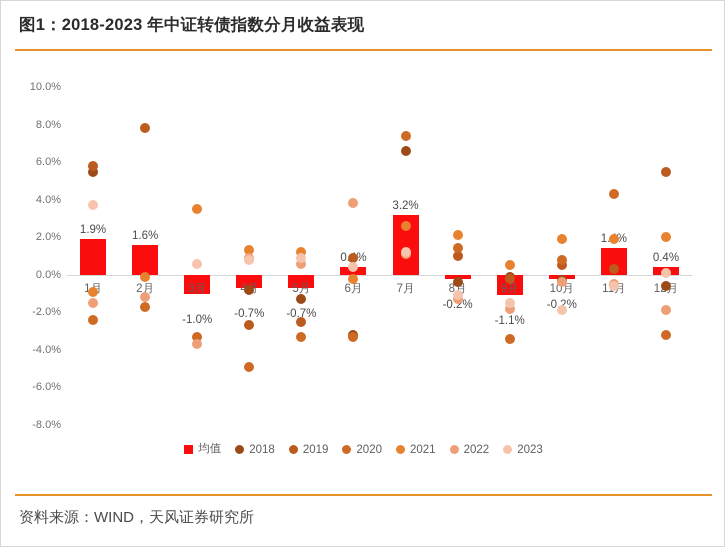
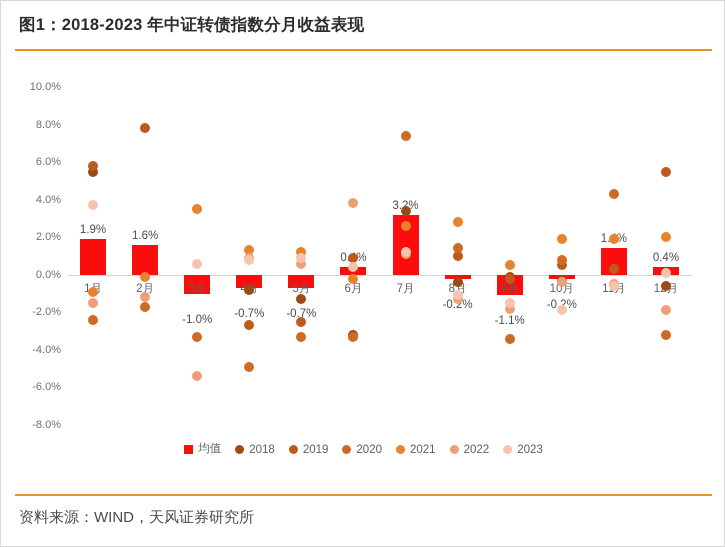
2022/3月: -3.7% -> -5.4%
2018/7月: 6.6% -> 3.4%
2021/8月: 2.1% -> 2.8%
